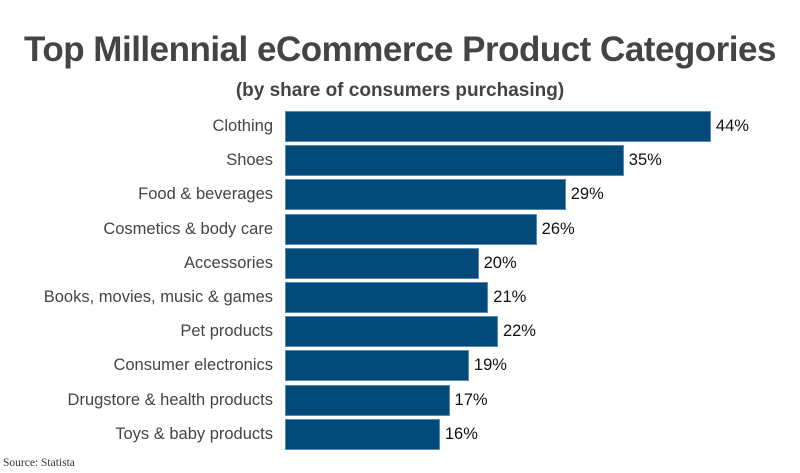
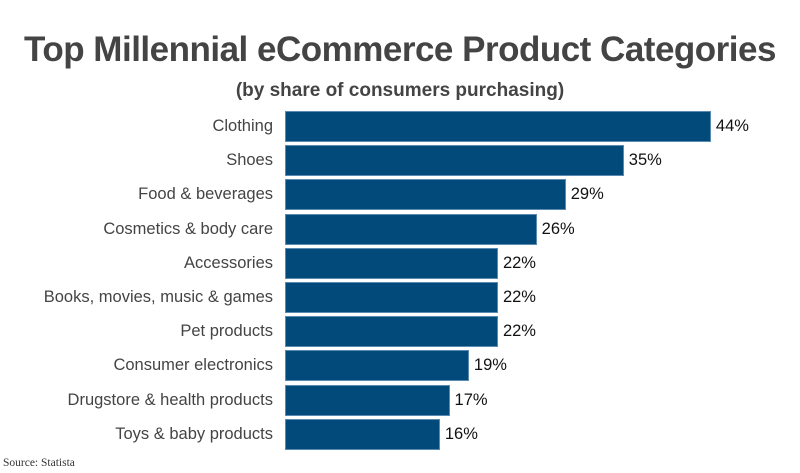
Accessories: 20% -> 22%
Books, movies, music & games: 21% -> 22%
